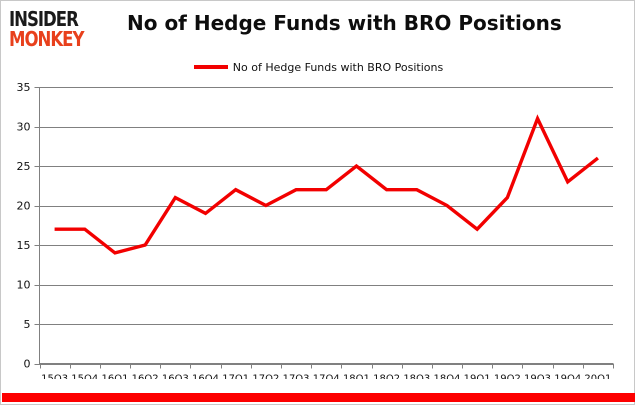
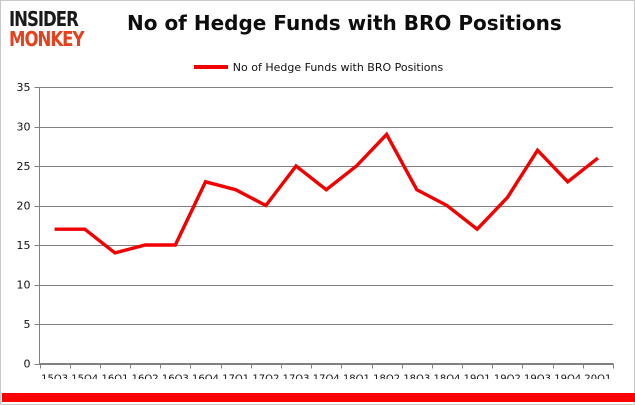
16Q3: 21 -> 15
16Q4: 19 -> 23
17Q3: 22 -> 25
18Q2: 22 -> 29
19Q3: 31 -> 27
